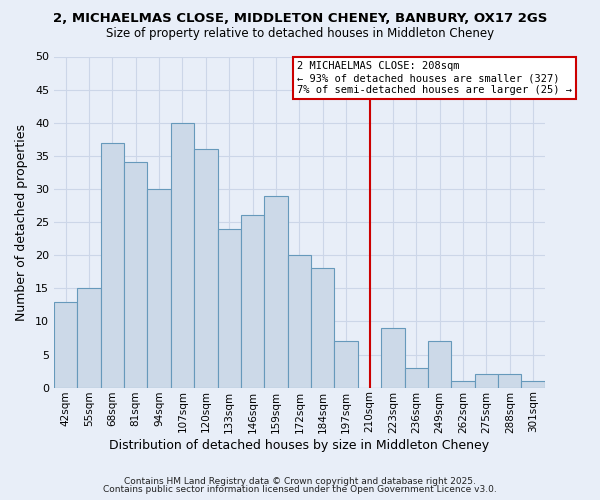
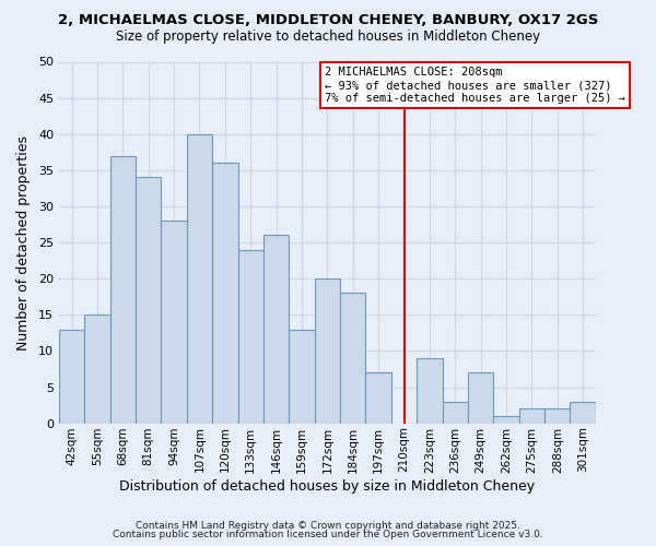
94sqm: 30 -> 28
159sqm: 29 -> 13
301sqm: 1 -> 3
